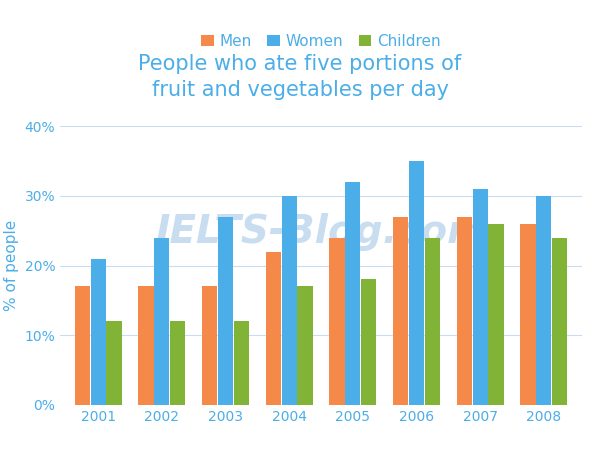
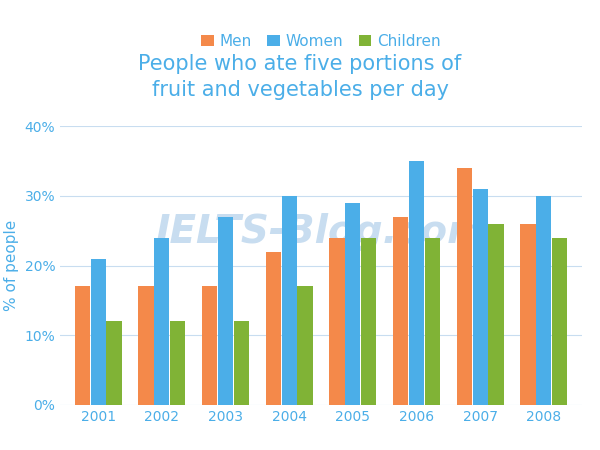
Women/2005: 32% -> 29%
Children/2005: 18% -> 24%
Men/2007: 27% -> 34%
